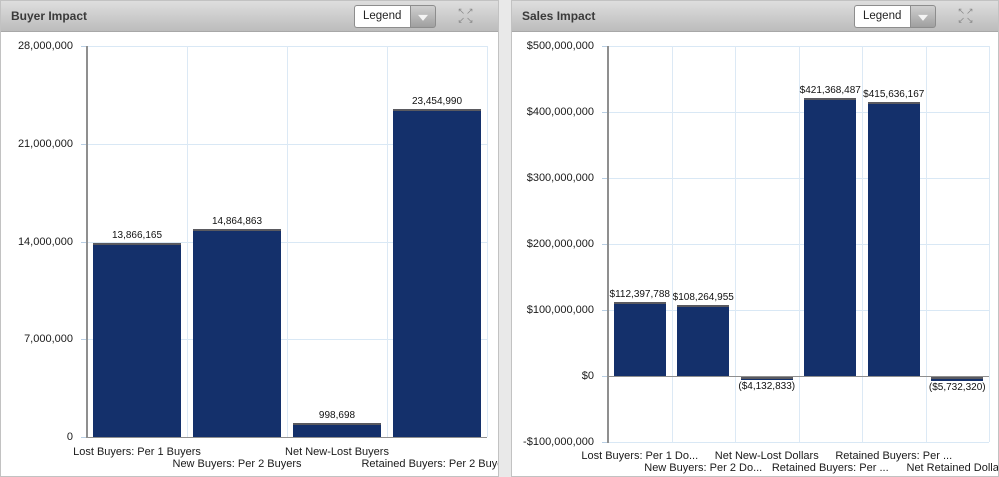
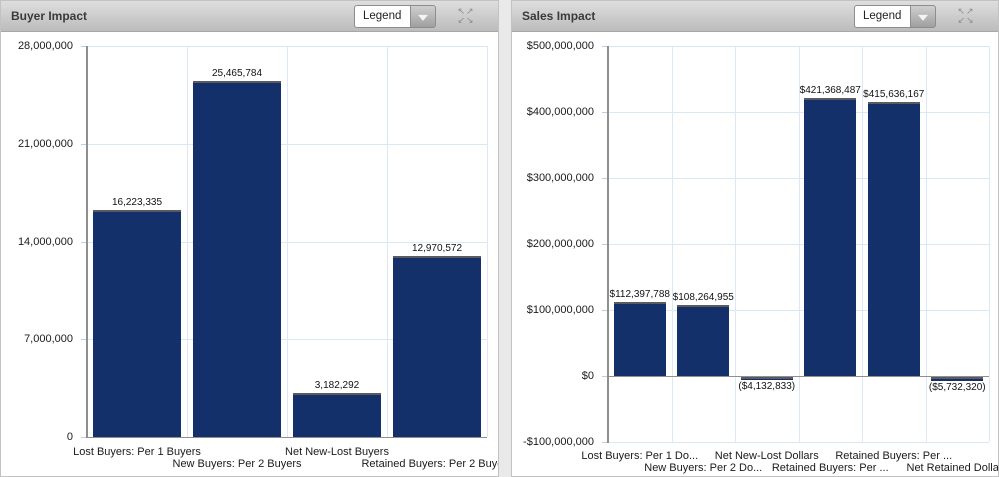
Buyer Impact/Lost Buyers: Per 1 Buyers: 13,866,165 -> 16,223,335
Buyer Impact/New Buyers: Per 2 Buyers: 14,864,863 -> 25,465,784
Buyer Impact/Net New-Lost Buyers: 998,698 -> 3,182,292
Buyer Impact/Retained Buyers: Per 2 Buyers: 23,454,990 -> 12,970,572
